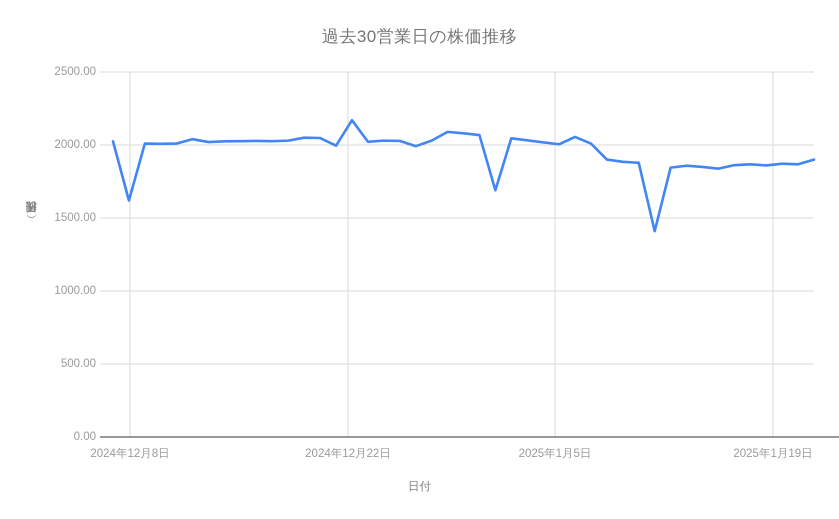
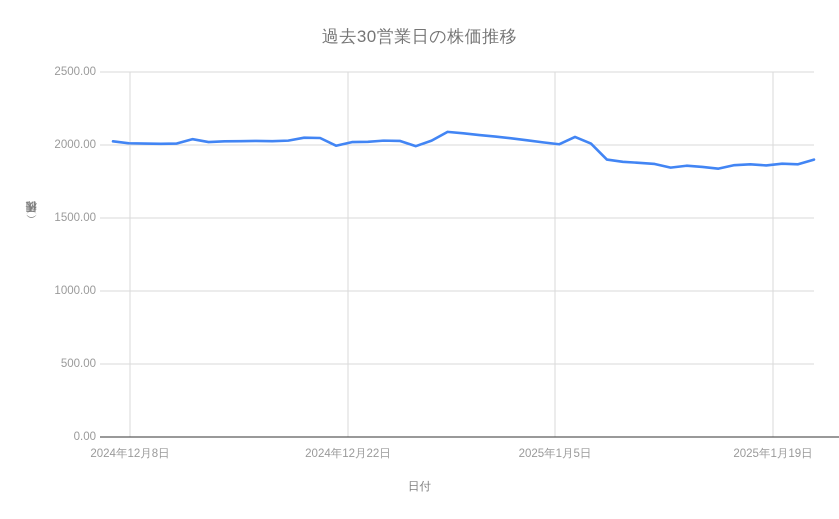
2024年12月8日: 1620 -> 2010
2024年12月22日: 2170 -> 2020
2025年1月5日: 1690 -> 2060
2025年1月19日: 1410 -> 1870
